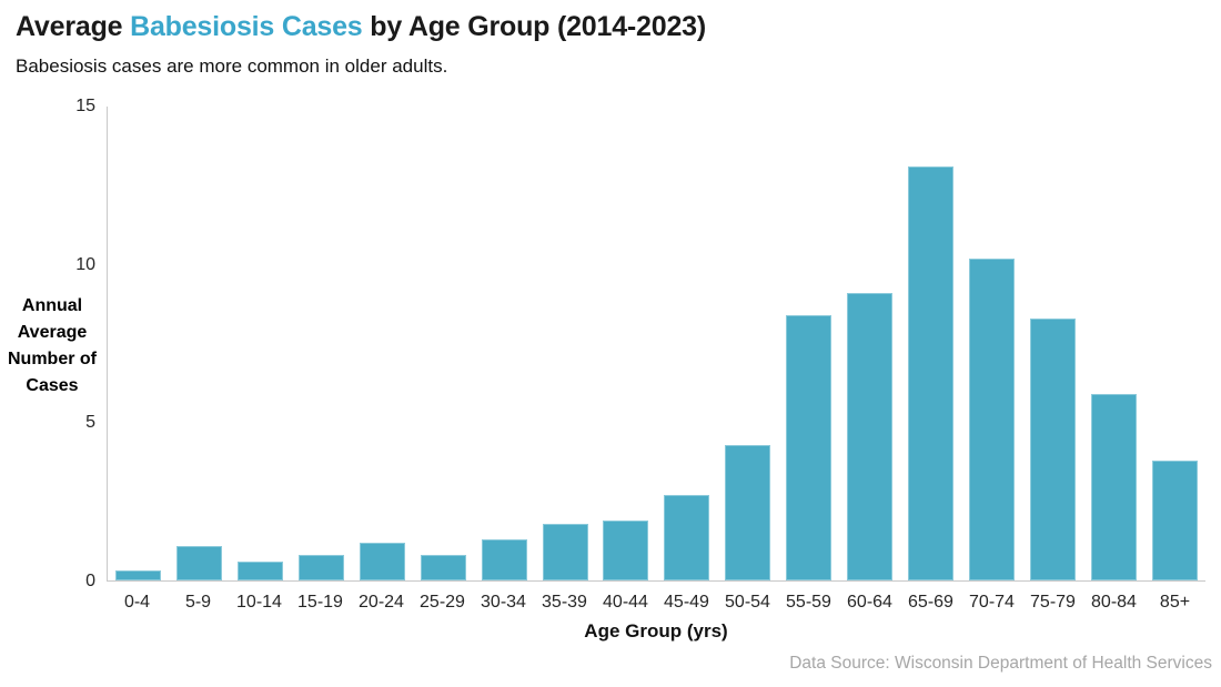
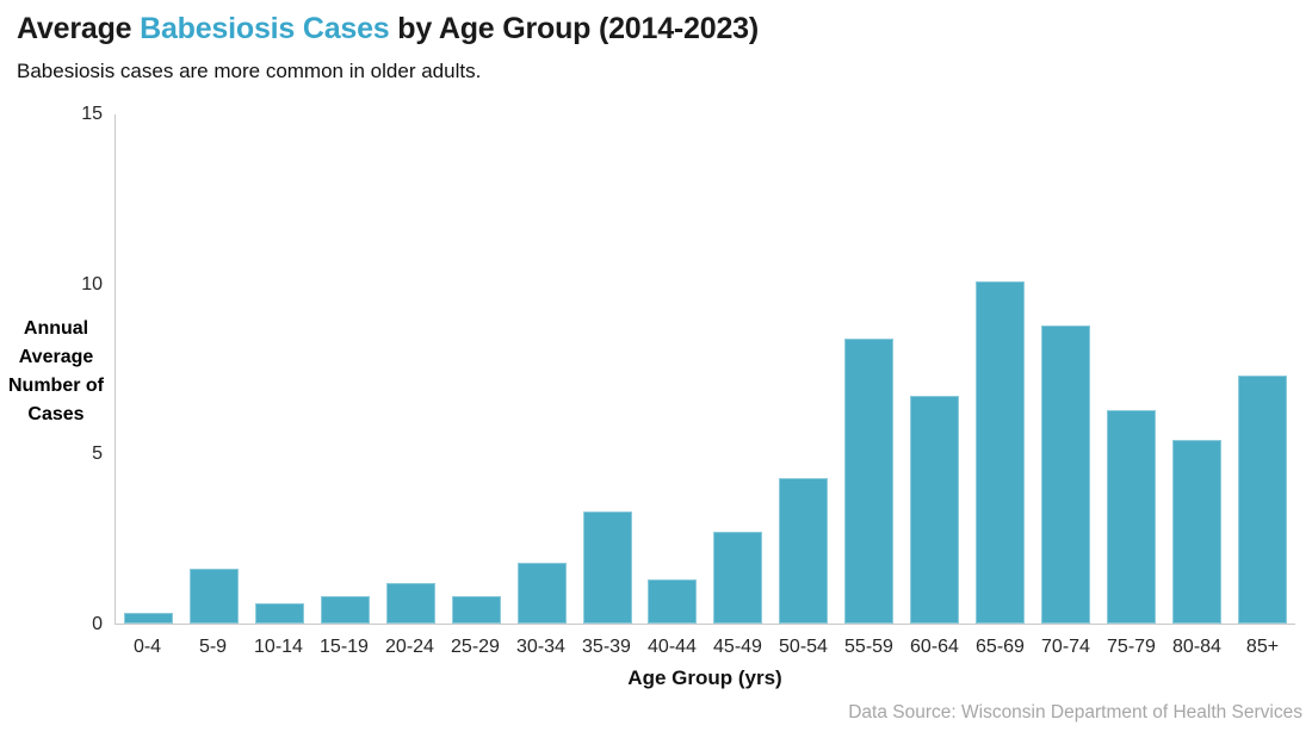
5-9: 1.1 -> 1.6
30-34: 1.3 -> 1.8
35-39: 1.8 -> 3.3
40-44: 1.9 -> 1.3
60-64: 9.1 -> 6.7
65-69: 13.1 -> 10.1
70-74: 10.2 -> 8.8
75-79: 8.3 -> 6.3
80-84: 5.9 -> 5.4
85+: 3.8 -> 7.3
